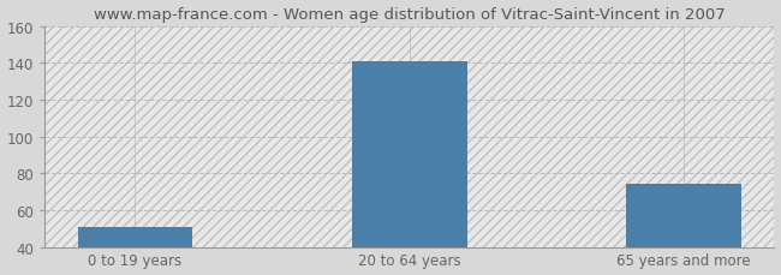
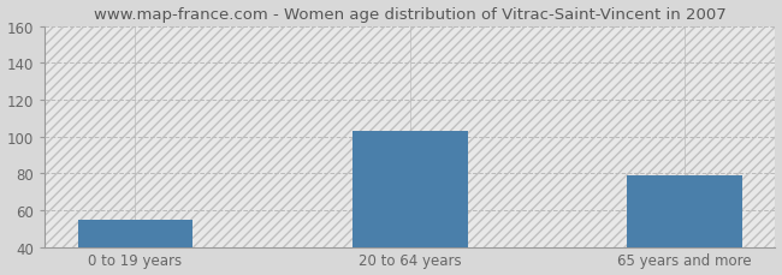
0 to 19 years: 51 -> 55
20 to 64 years: 141 -> 103
65 years and more: 74 -> 79
